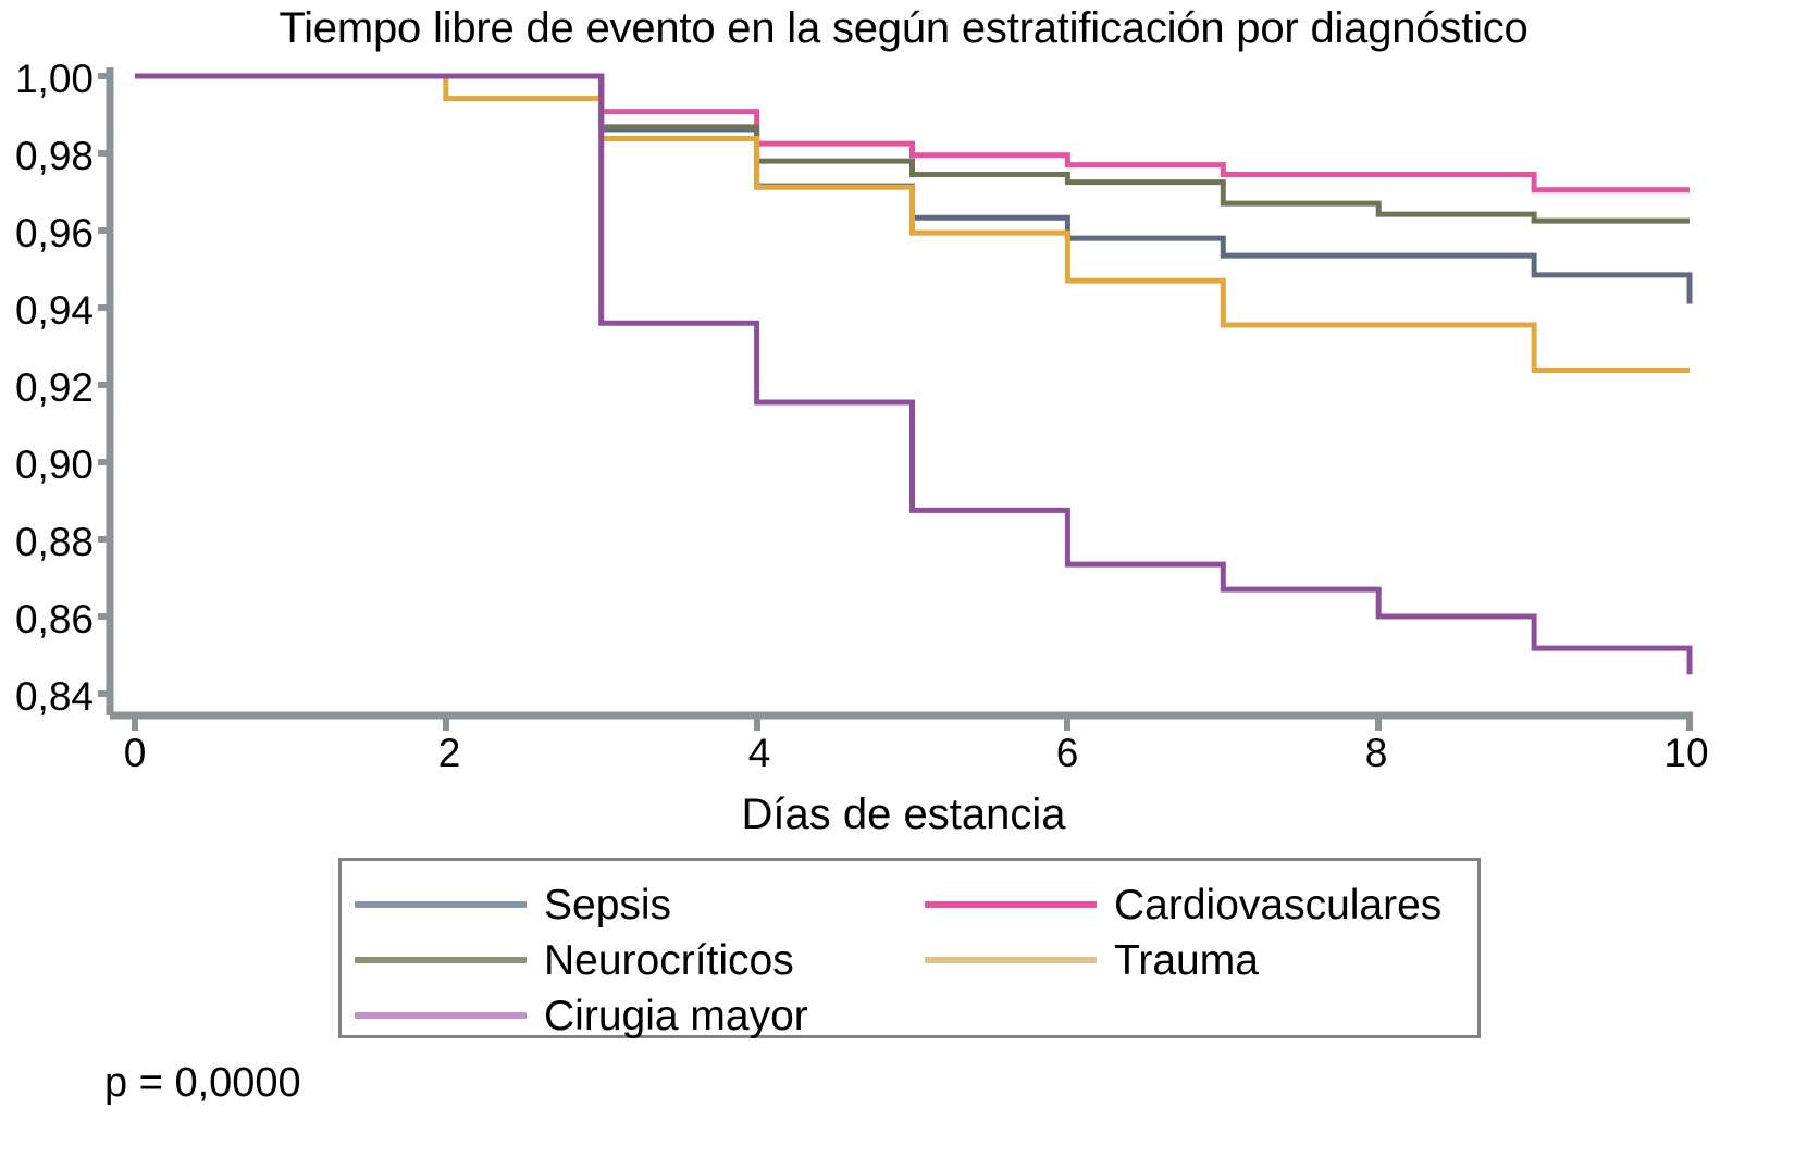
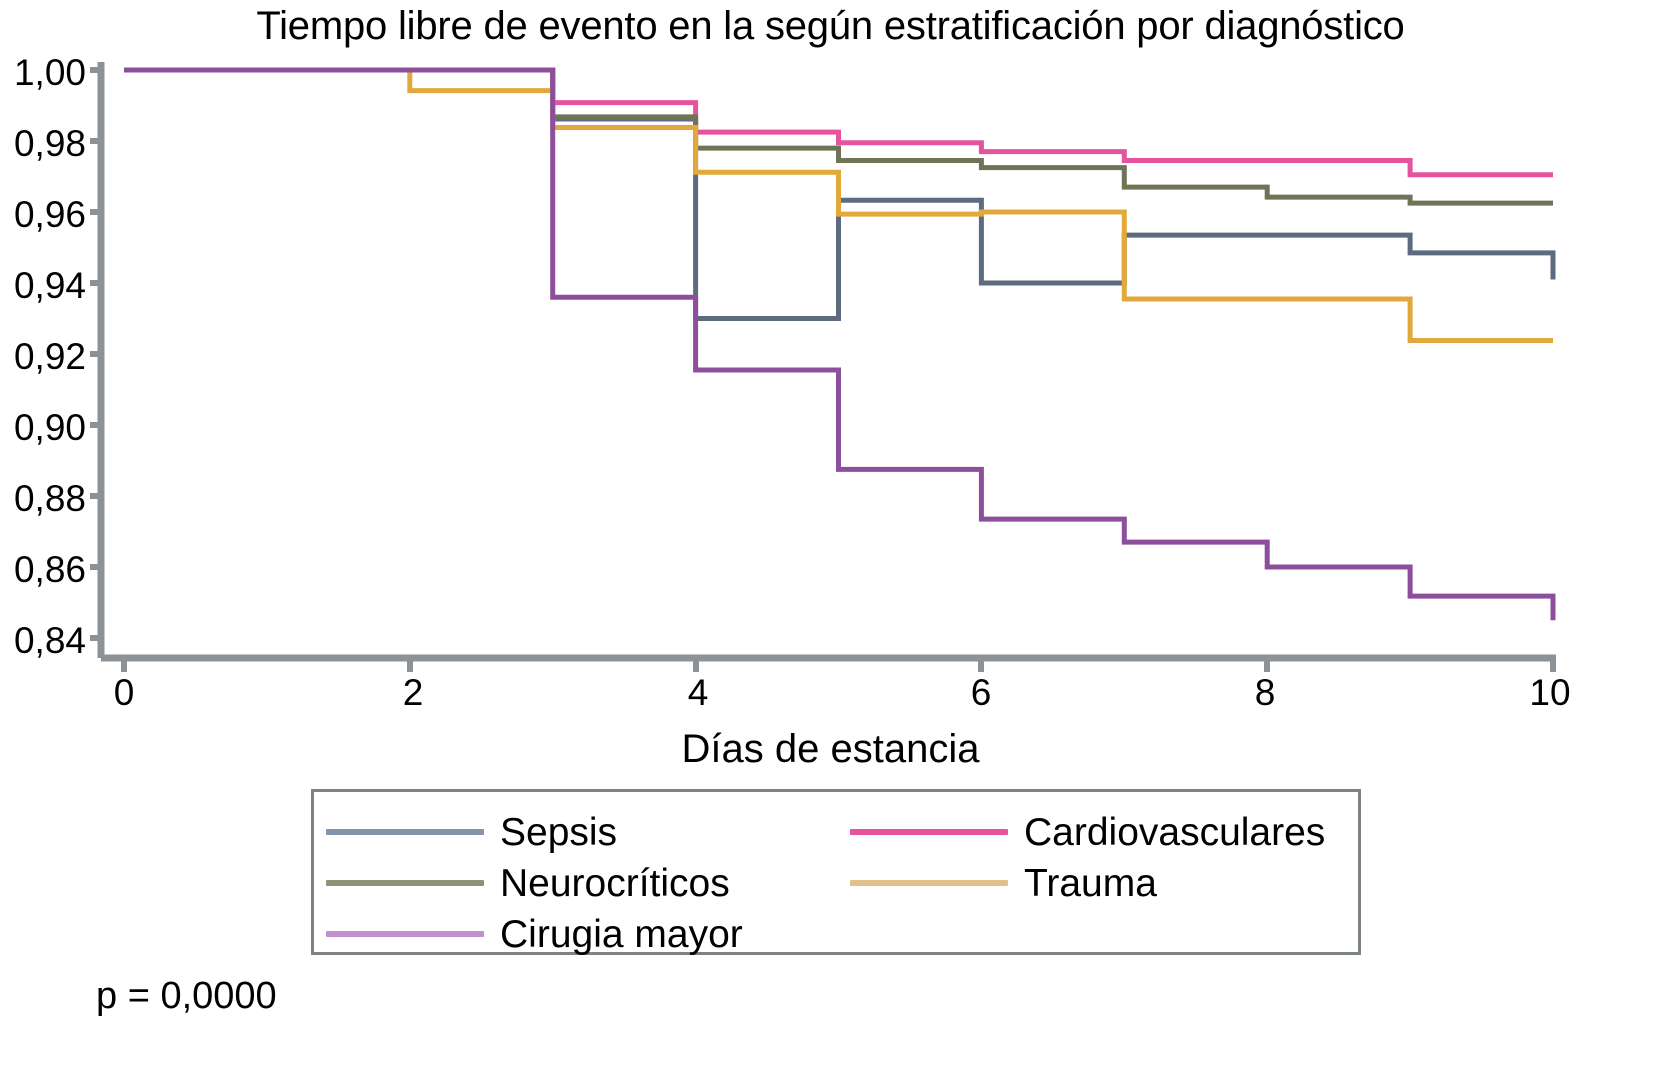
Sepsis/4: 0,97 -> 0,93
Sepsis/6: 0,96 -> 0,94
Trauma/6: 0,95 -> 0,96
